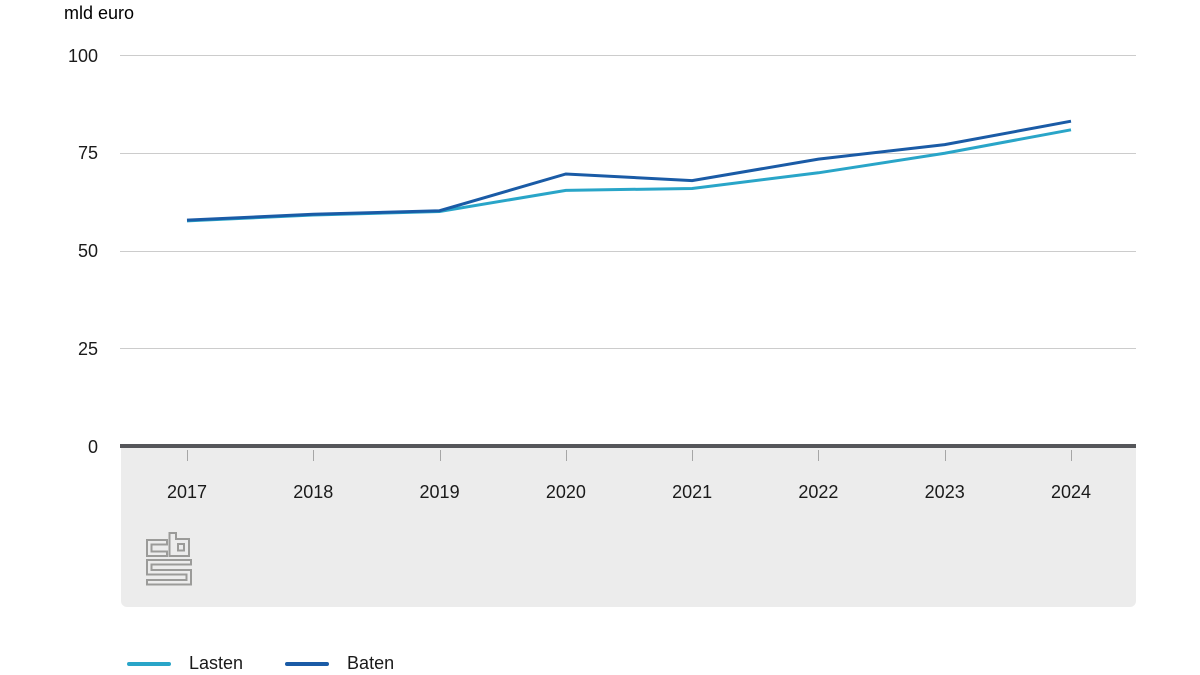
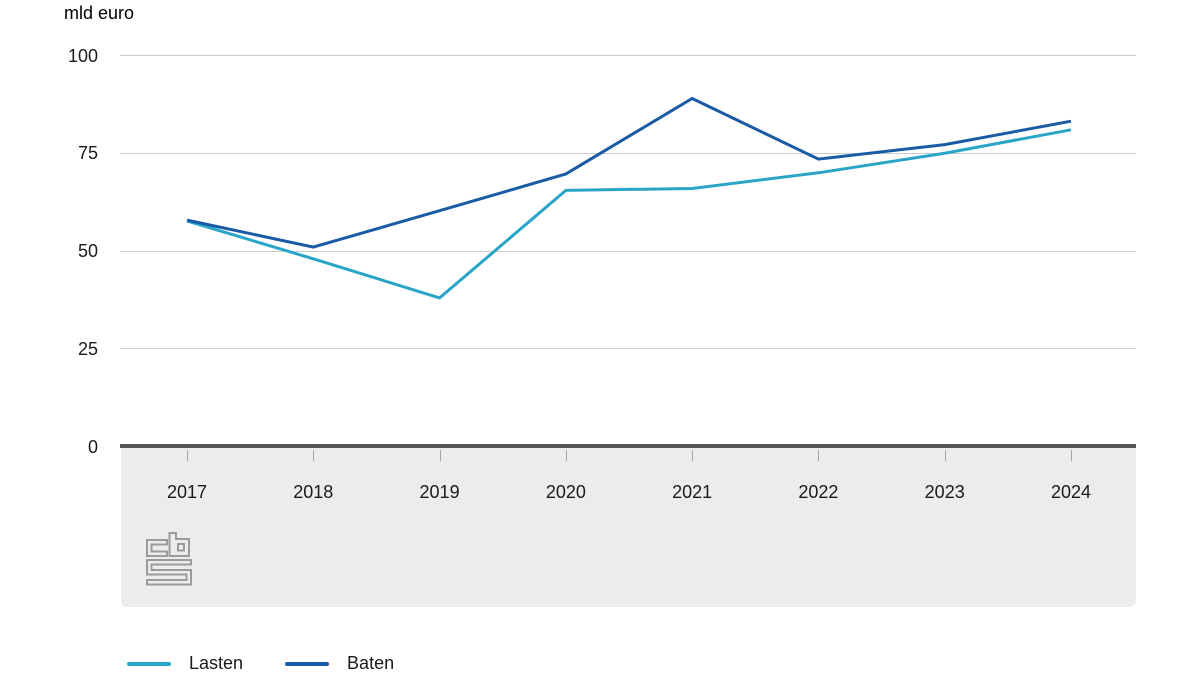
Lasten/2018: 59 -> 48
Baten/2018: 59 -> 51
Lasten/2019: 60 -> 38
Baten/2021: 68 -> 89
